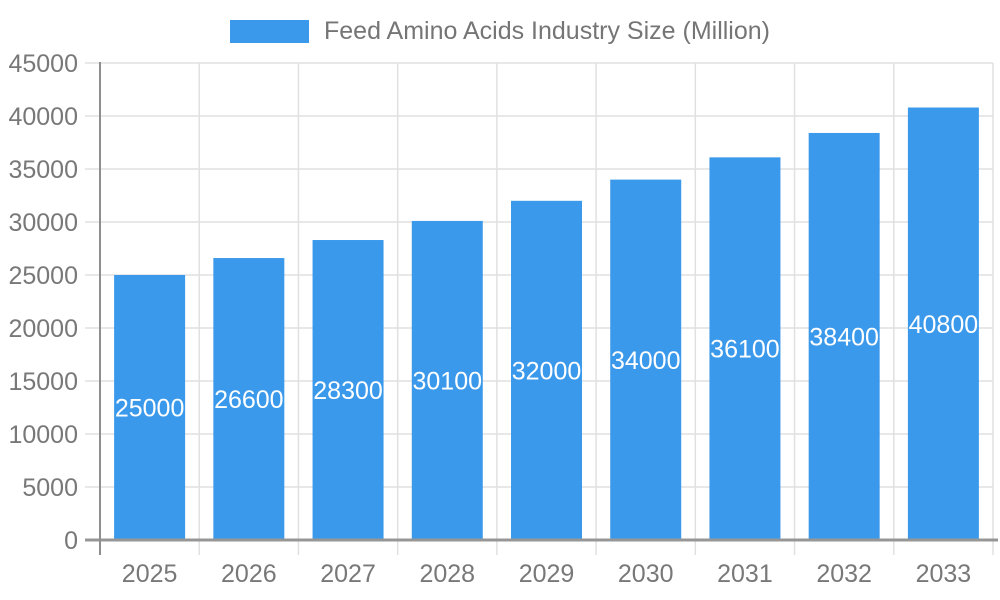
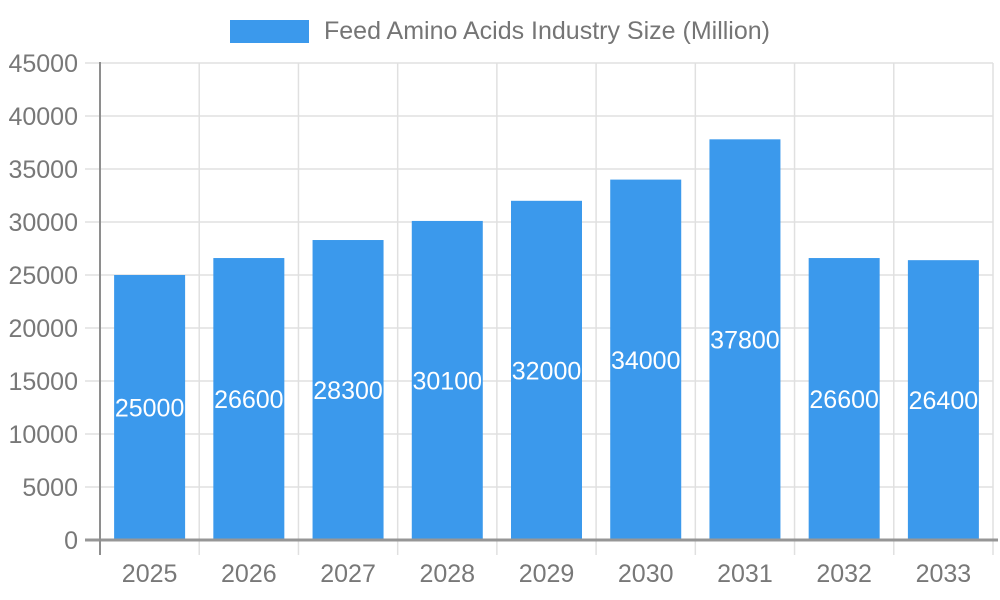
2031: 36100 -> 37800
2032: 38400 -> 26600
2033: 40800 -> 26400
